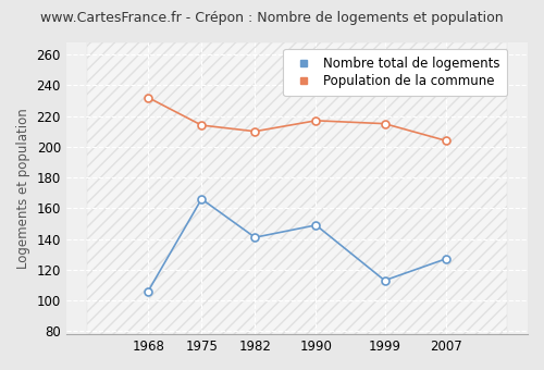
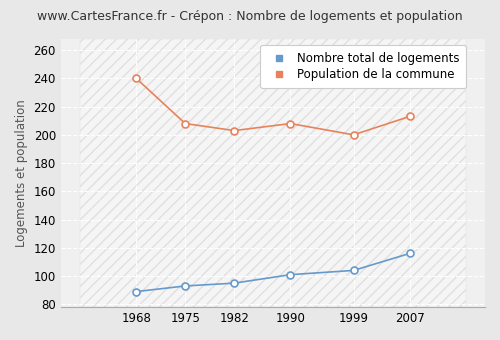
Nombre total de logements/1968: 106 -> 89
Population de la commune/1968: 232 -> 240
Nombre total de logements/1975: 166 -> 93
Population de la commune/1975: 214 -> 208
Nombre total de logements/1982: 141 -> 95
Population de la commune/1982: 210 -> 203
Nombre total de logements/1990: 149 -> 101
Population de la commune/1990: 217 -> 208
Nombre total de logements/1999: 113 -> 104
Population de la commune/1999: 215 -> 200
Nombre total de logements/2007: 127 -> 116
Population de la commune/2007: 204 -> 213
